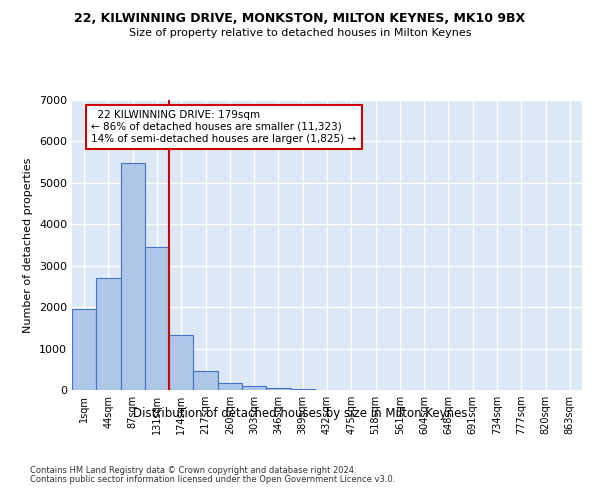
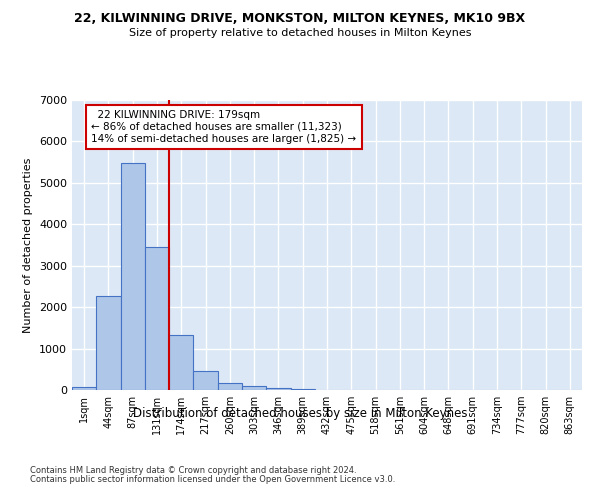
1sqm: 1950 -> 80
44sqm: 2700 -> 2270
